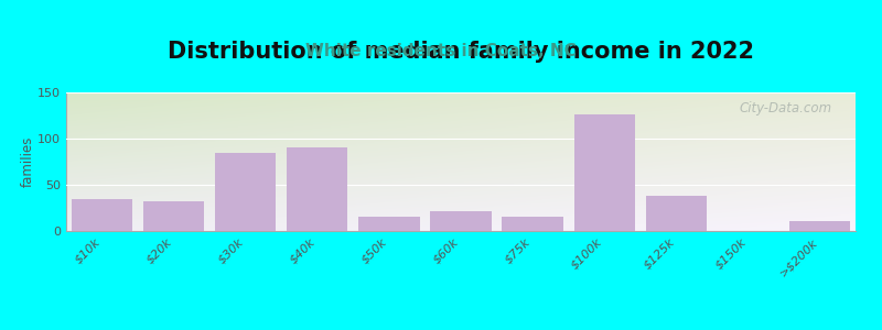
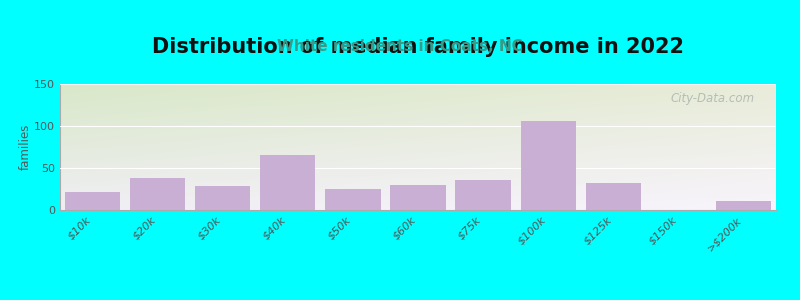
$10k: 34 -> 22
$20k: 32 -> 38
$30k: 84 -> 28
$40k: 90 -> 65
$50k: 16 -> 25
$60k: 22 -> 30
$75k: 16 -> 36
$100k: 126 -> 106
$125k: 38 -> 32
